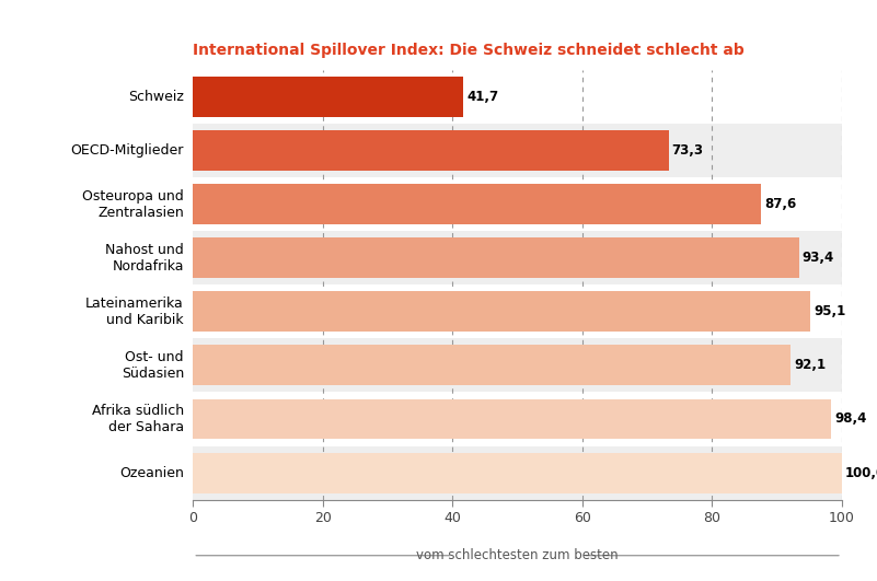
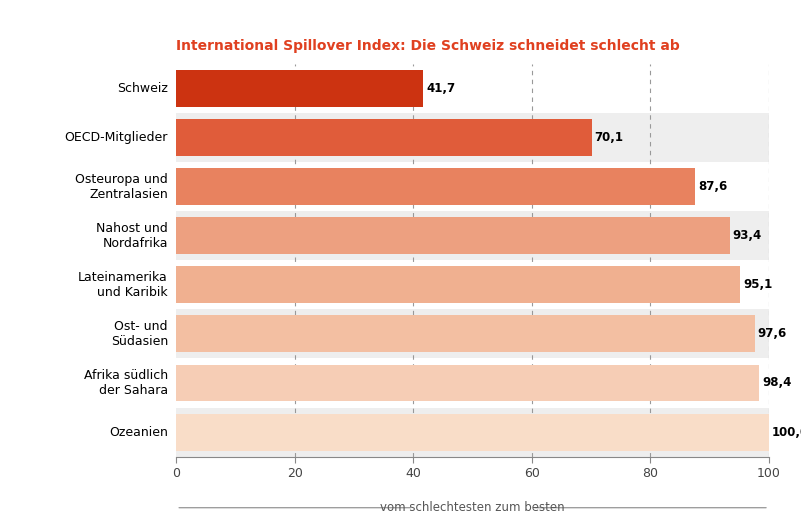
OECD-Mitglieder: 73,3 -> 70,1
Ost- und Südasien: 92,1 -> 97,6
